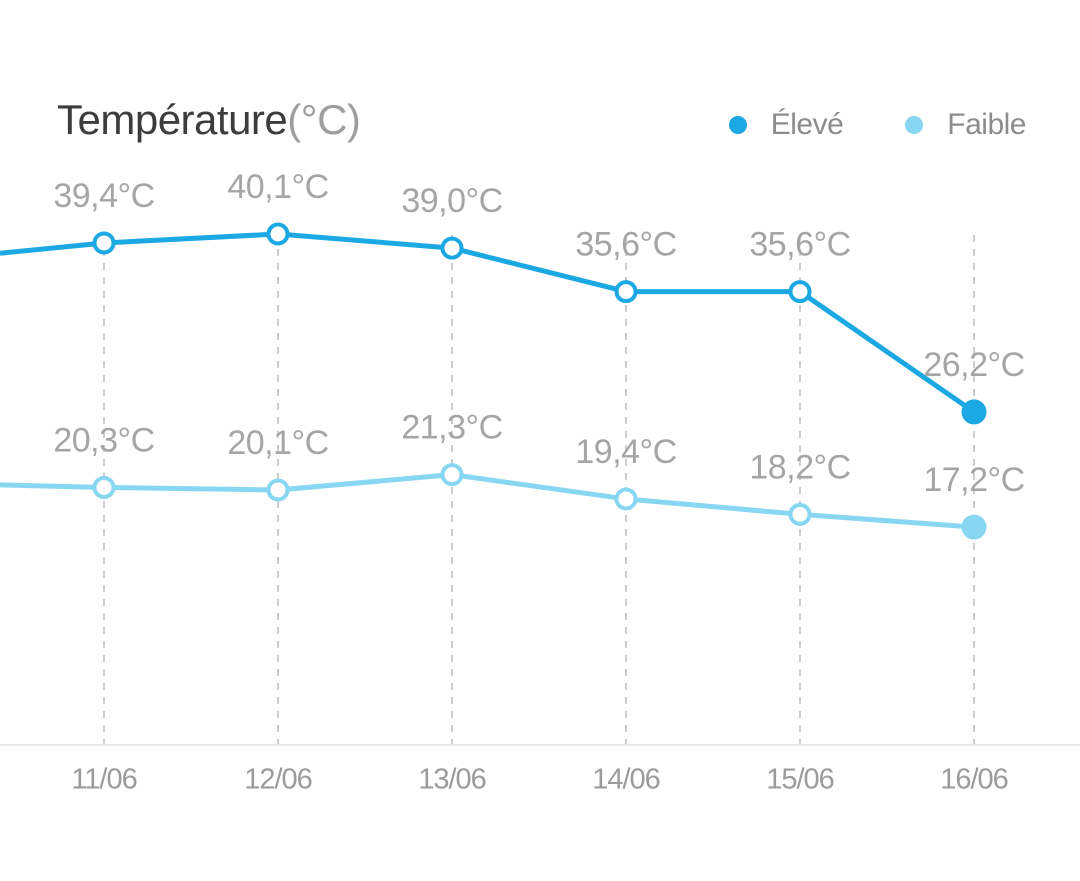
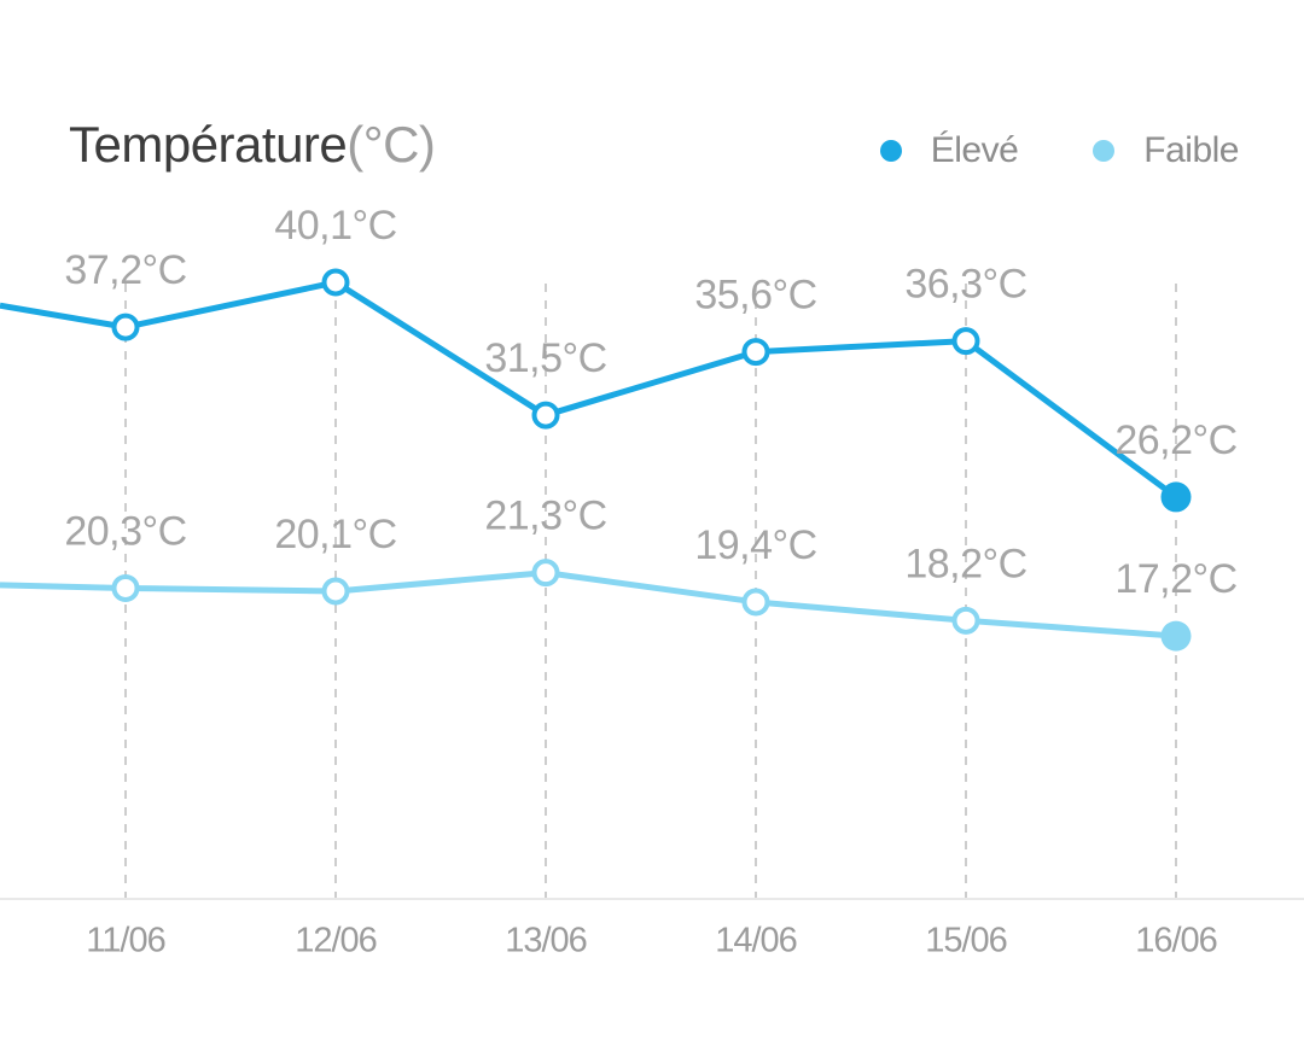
Élevé/11/06: 39,4°C -> 37,2°C
Élevé/13/06: 39,0°C -> 31,5°C
Élevé/15/06: 35,6°C -> 36,3°C
